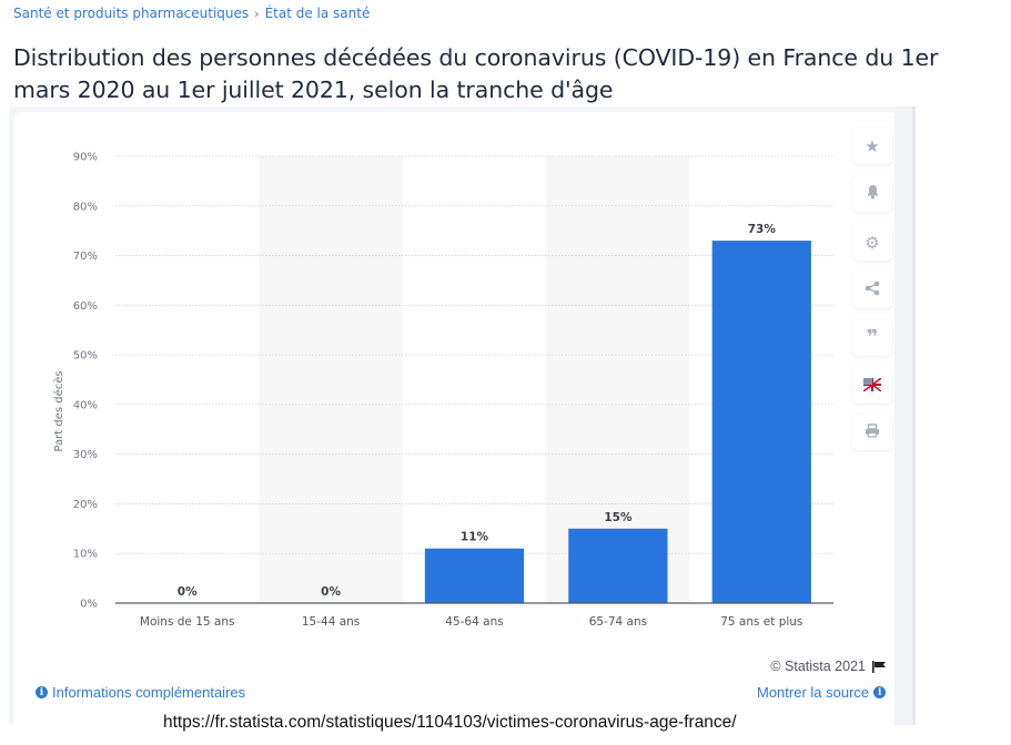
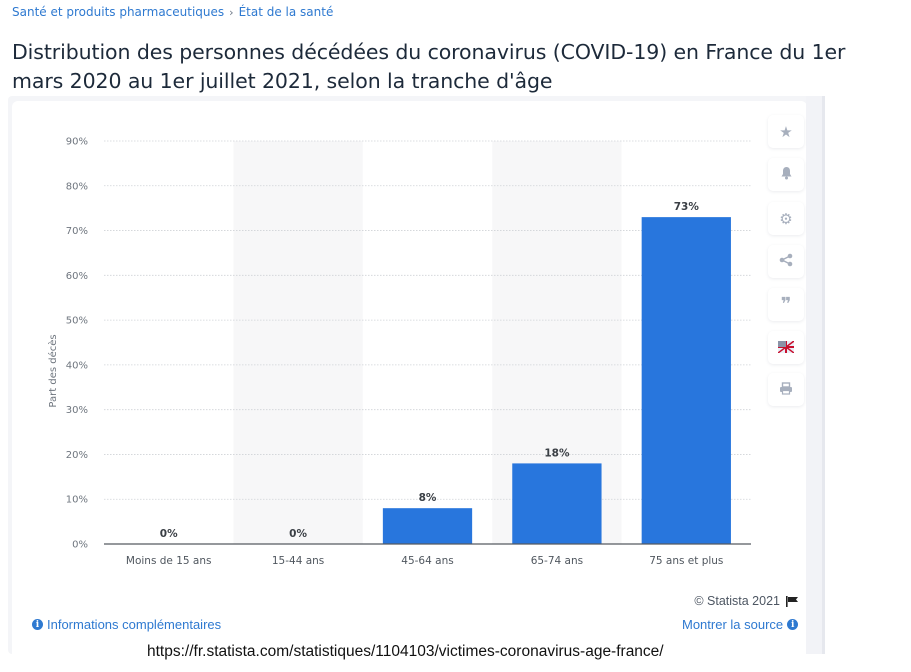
45-64 ans: 11% -> 8%
65-74 ans: 15% -> 18%
